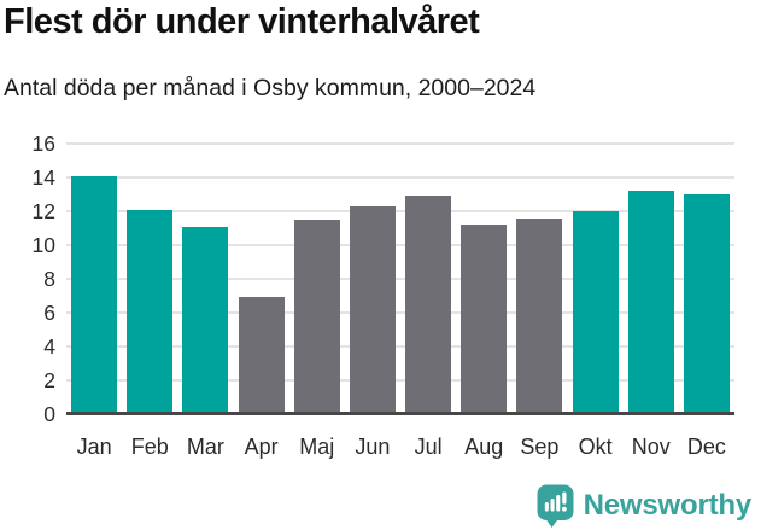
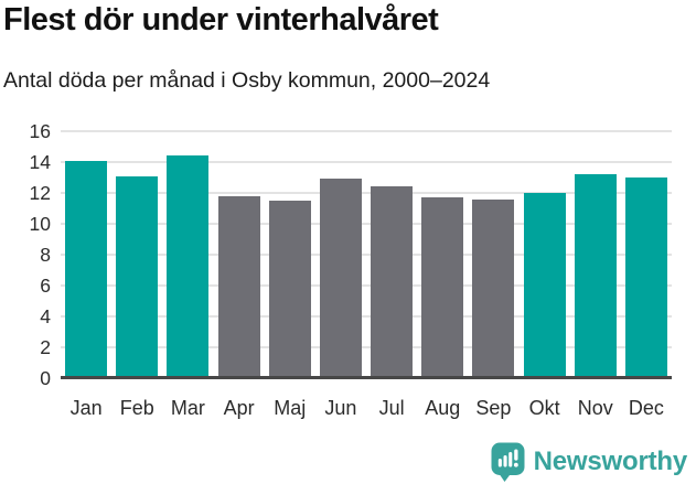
Feb: 12.1 -> 13.1
Mar: 11.1 -> 14.4
Apr: 6.9 -> 11.8
Jun: 12.3 -> 12.9
Jul: 12.9 -> 12.4
Aug: 11.2 -> 11.7
